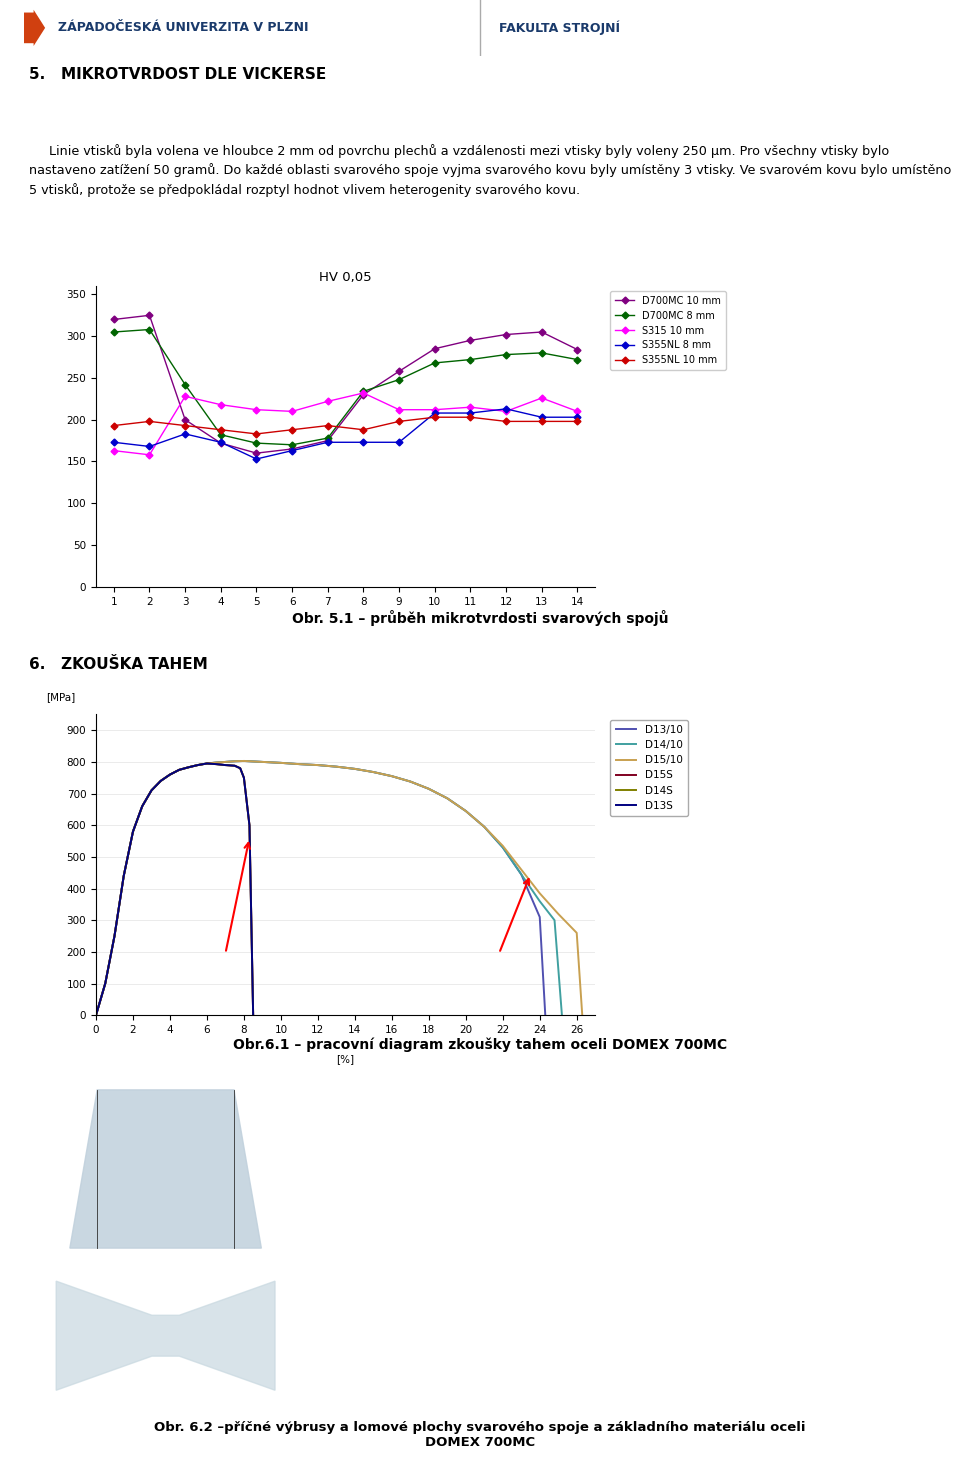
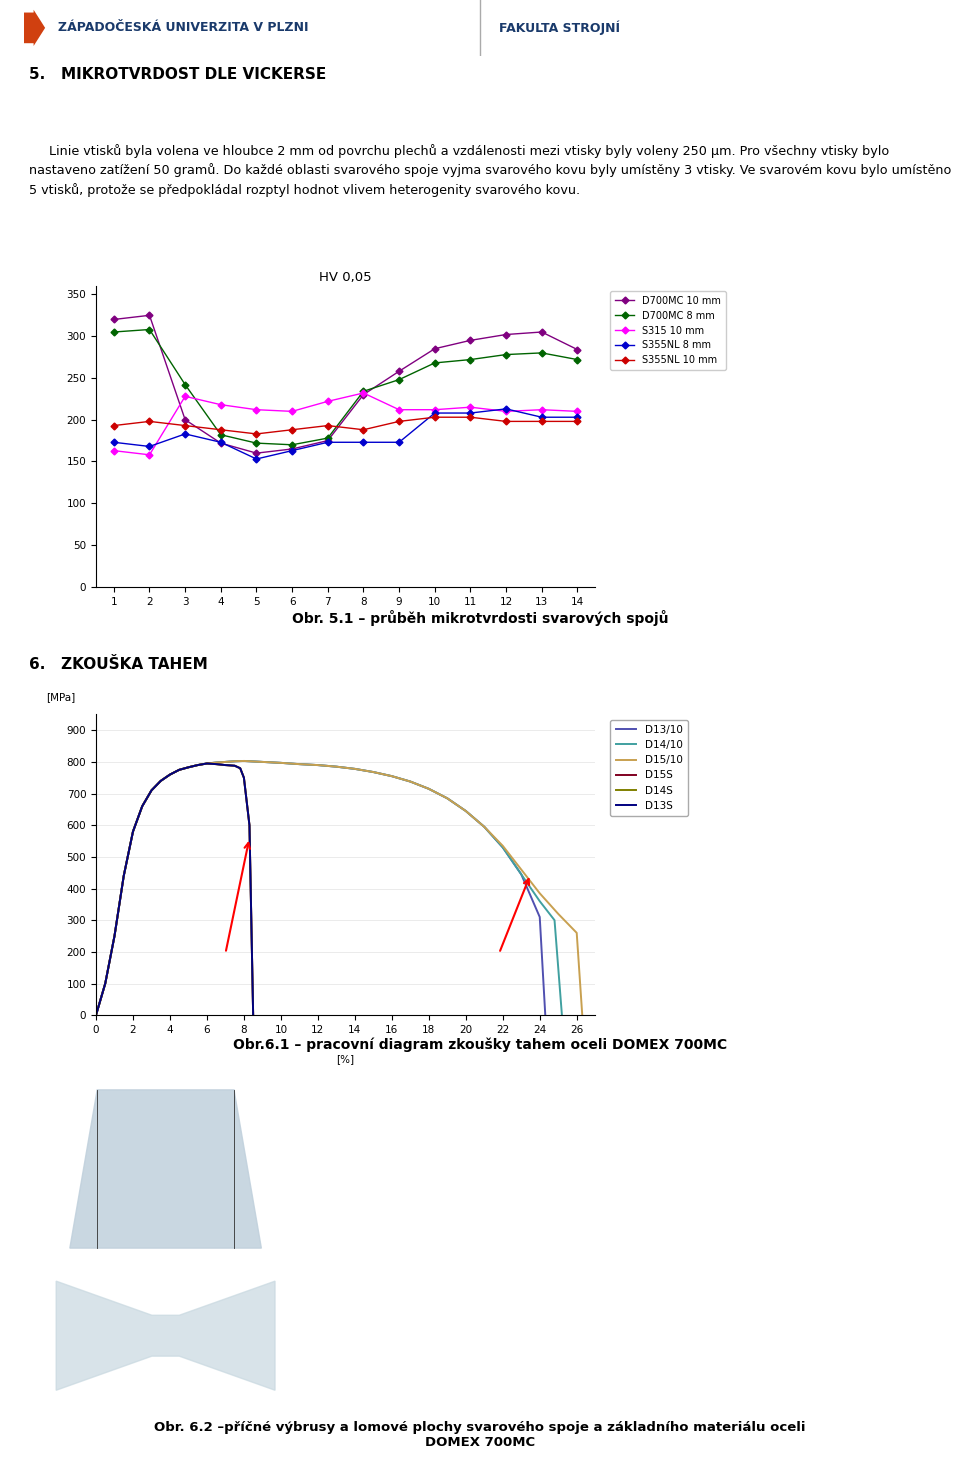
HV 0,05/S315 10 mm/13: 226 -> 212
